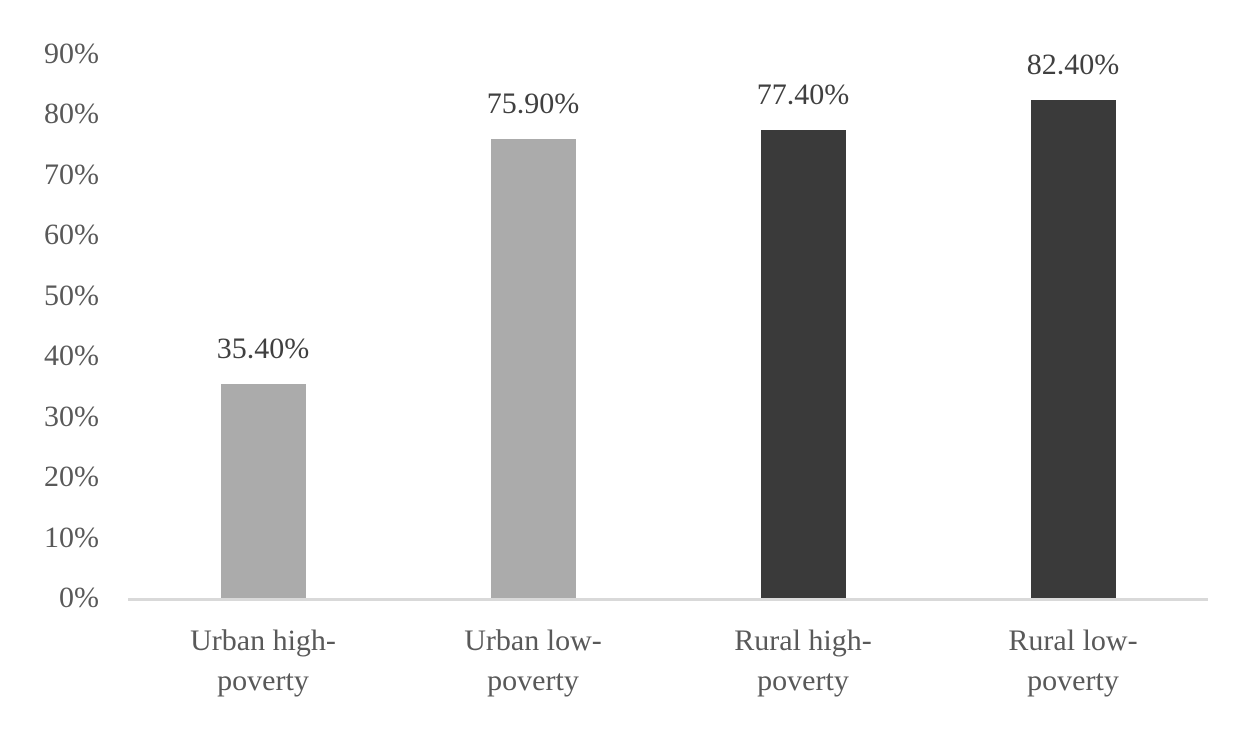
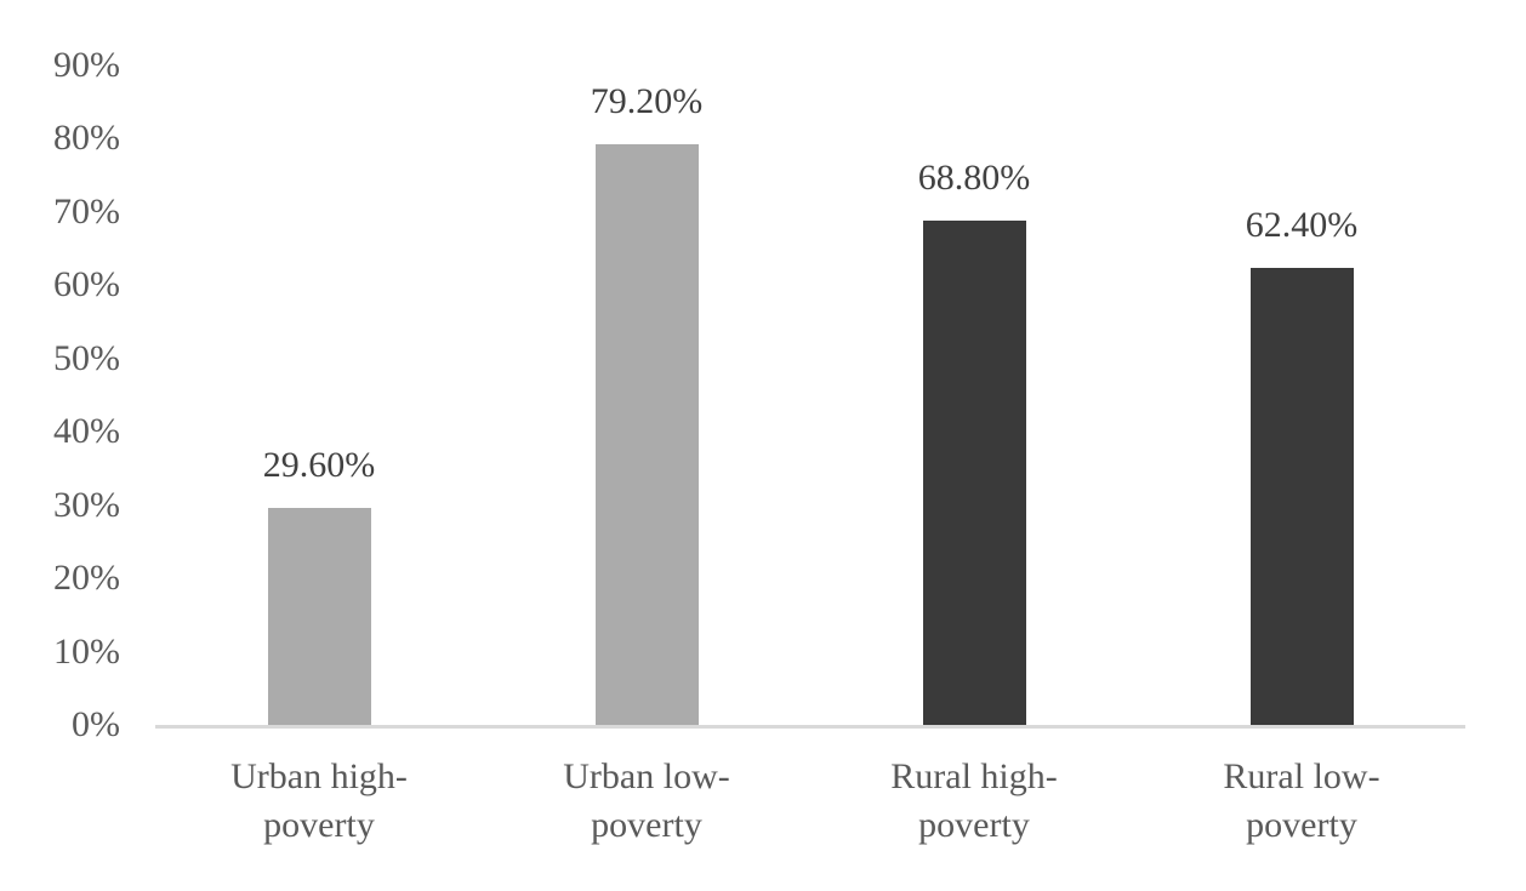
Urban high-poverty: 35.40% -> 29.60%
Urban low-poverty: 75.90% -> 79.20%
Rural high-poverty: 77.40% -> 68.80%
Rural low-poverty: 82.40% -> 62.40%
